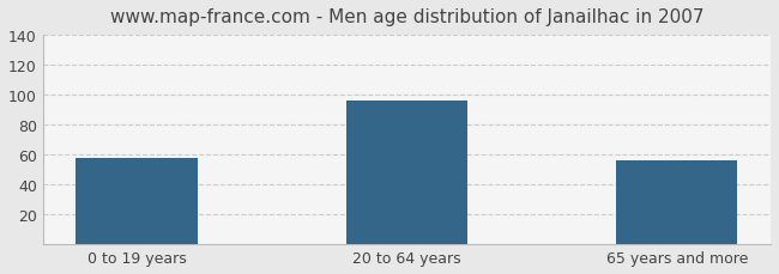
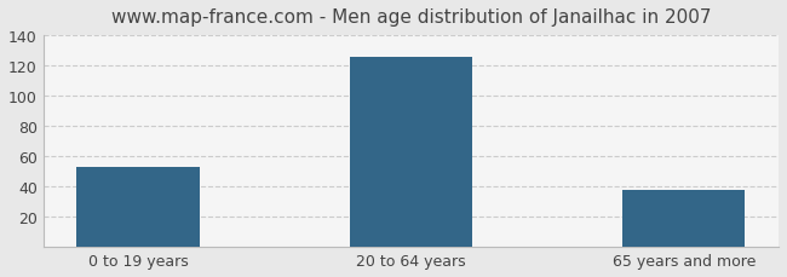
0 to 19 years: 58 -> 53
20 to 64 years: 96 -> 126
65 years and more: 56 -> 38
